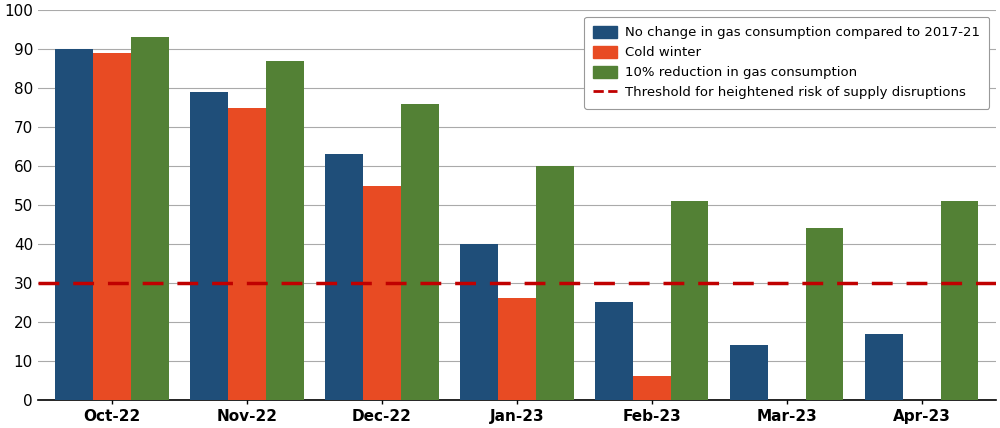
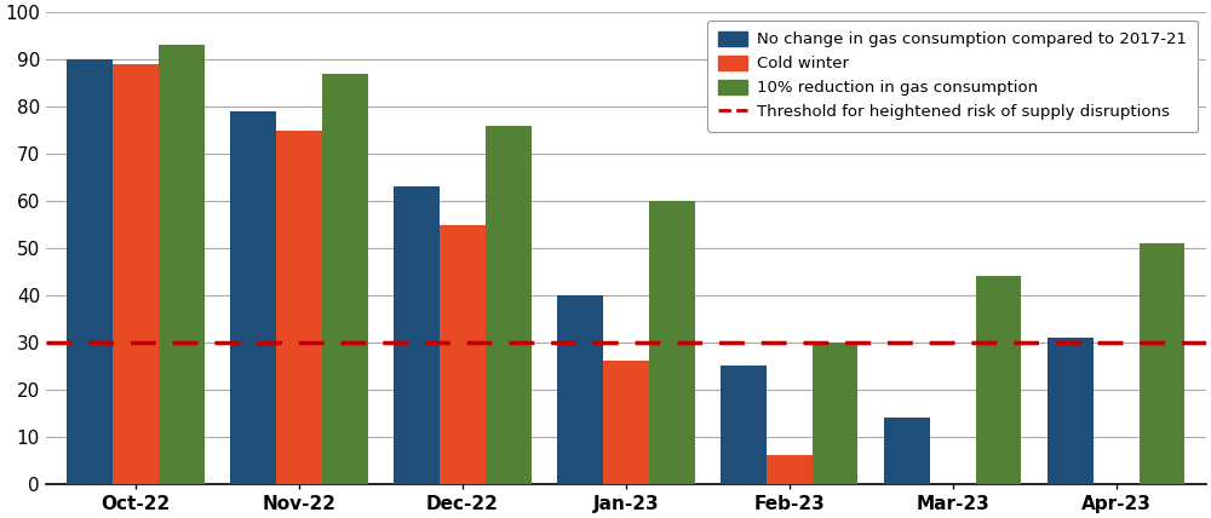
10% reduction in gas consumption/Feb-23: 51 -> 30
No change in gas consumption compared to 2017-21/Apr-23: 17 -> 31
